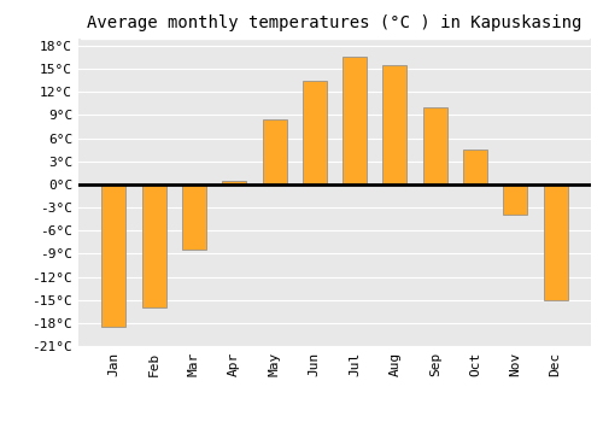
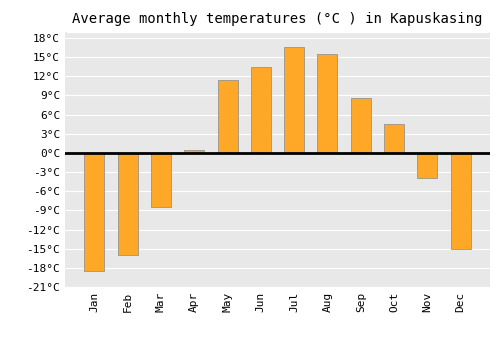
May: 8.5°C -> 11.4°C
Sep: 10.0°C -> 8.6°C
